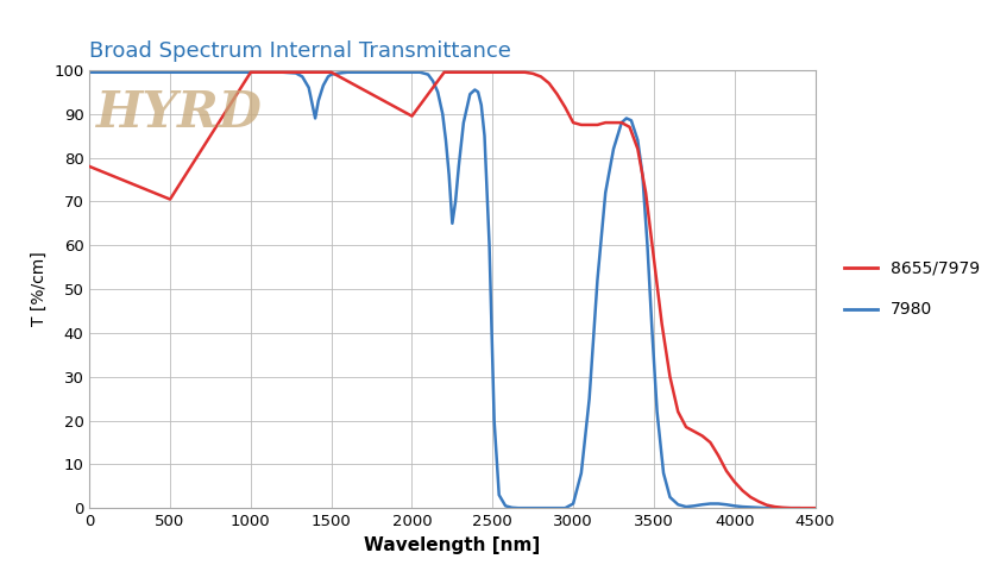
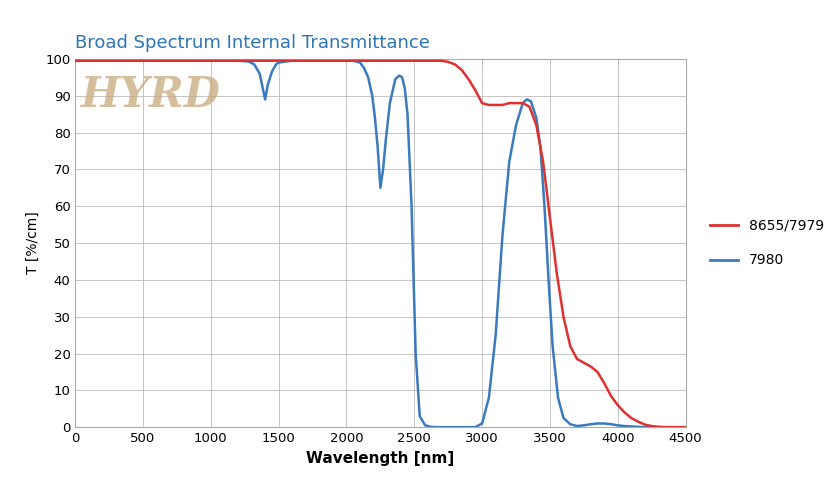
8655/7979/0: 78.0 -> 99.5
8655/7979/500: 70.5 -> 99.5
8655/7979/2000: 89.5 -> 99.5
